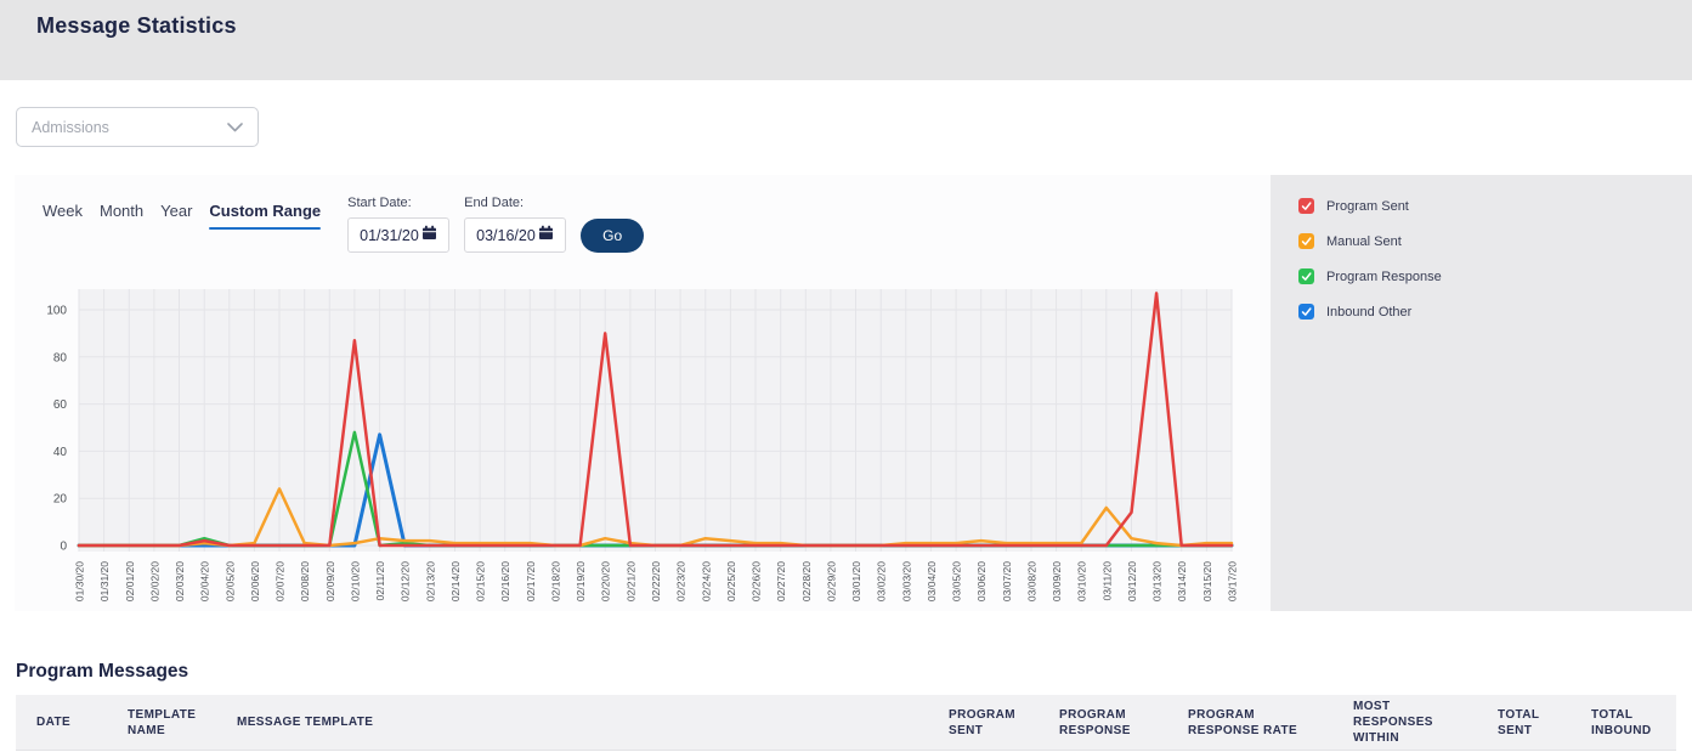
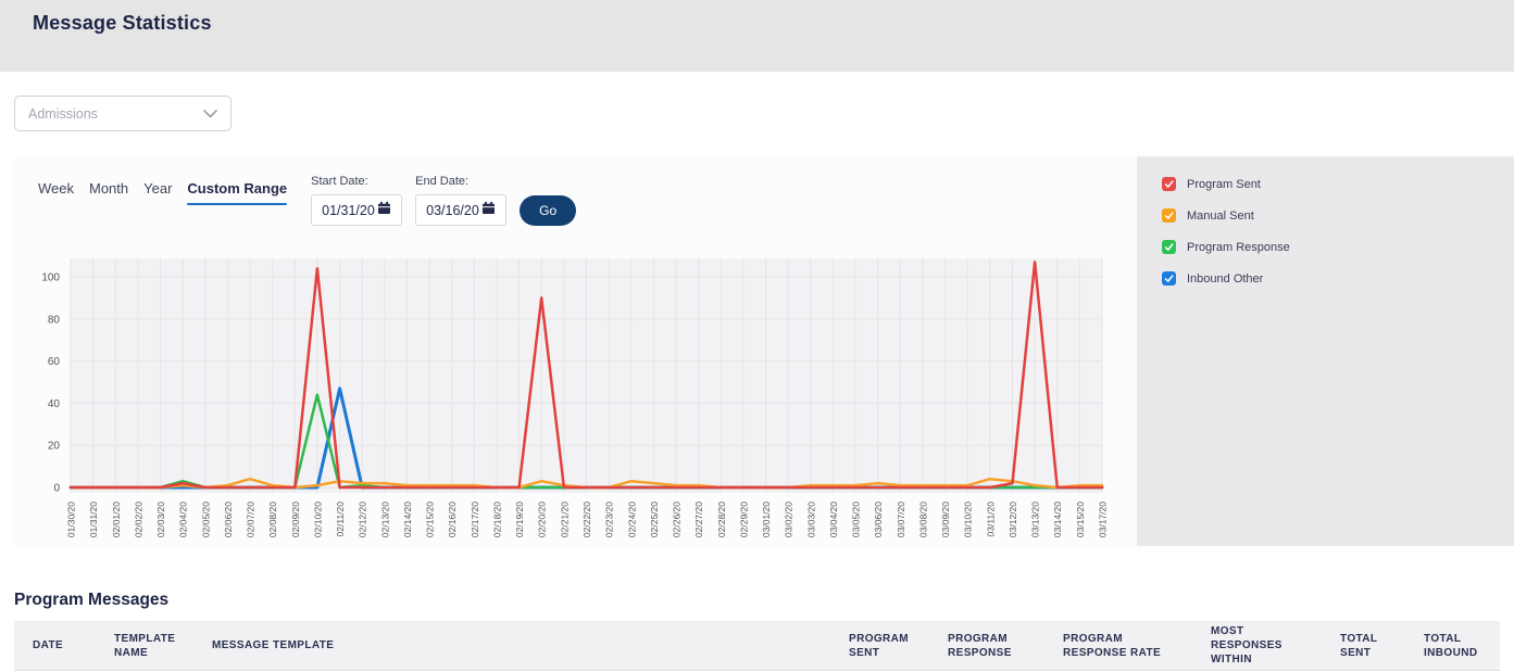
Manual Sent/02/07/20: 24 -> 4
Program Sent/02/10/20: 87 -> 104
Program Response/02/10/20: 48 -> 44
Manual Sent/03/11/20: 16 -> 4
Program Sent/03/12/20: 14 -> 2
